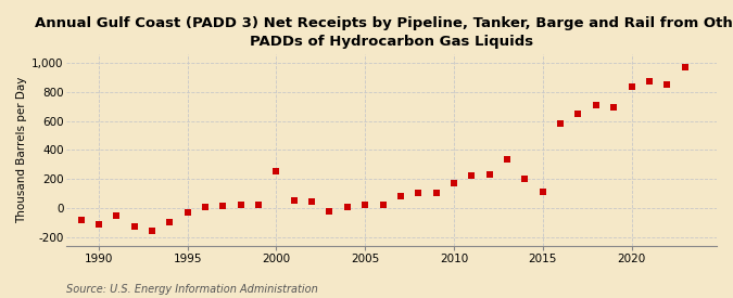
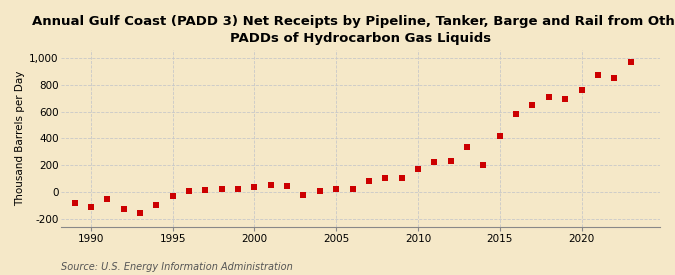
2000: 250 -> 40
2015: 110 -> 420
2020: 840 -> 760
